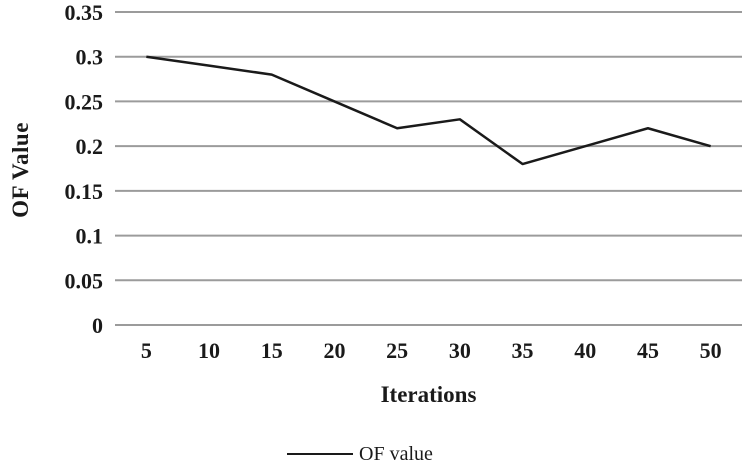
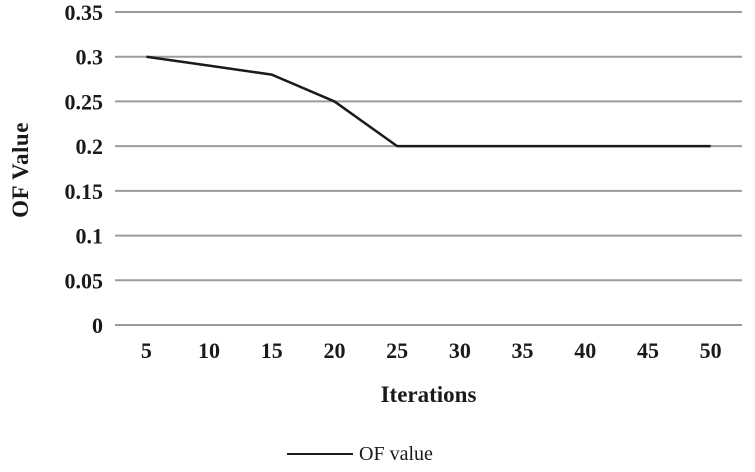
25: 0.22 -> 0.20
30: 0.23 -> 0.20
35: 0.18 -> 0.20
45: 0.22 -> 0.20
